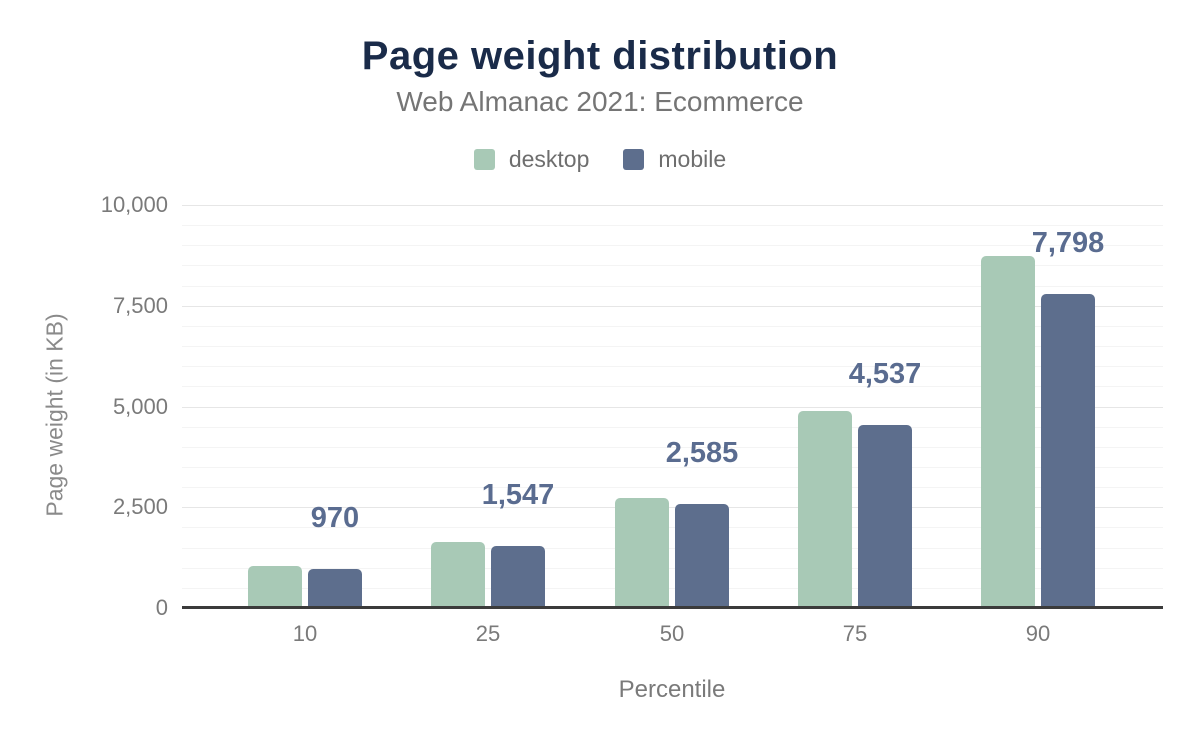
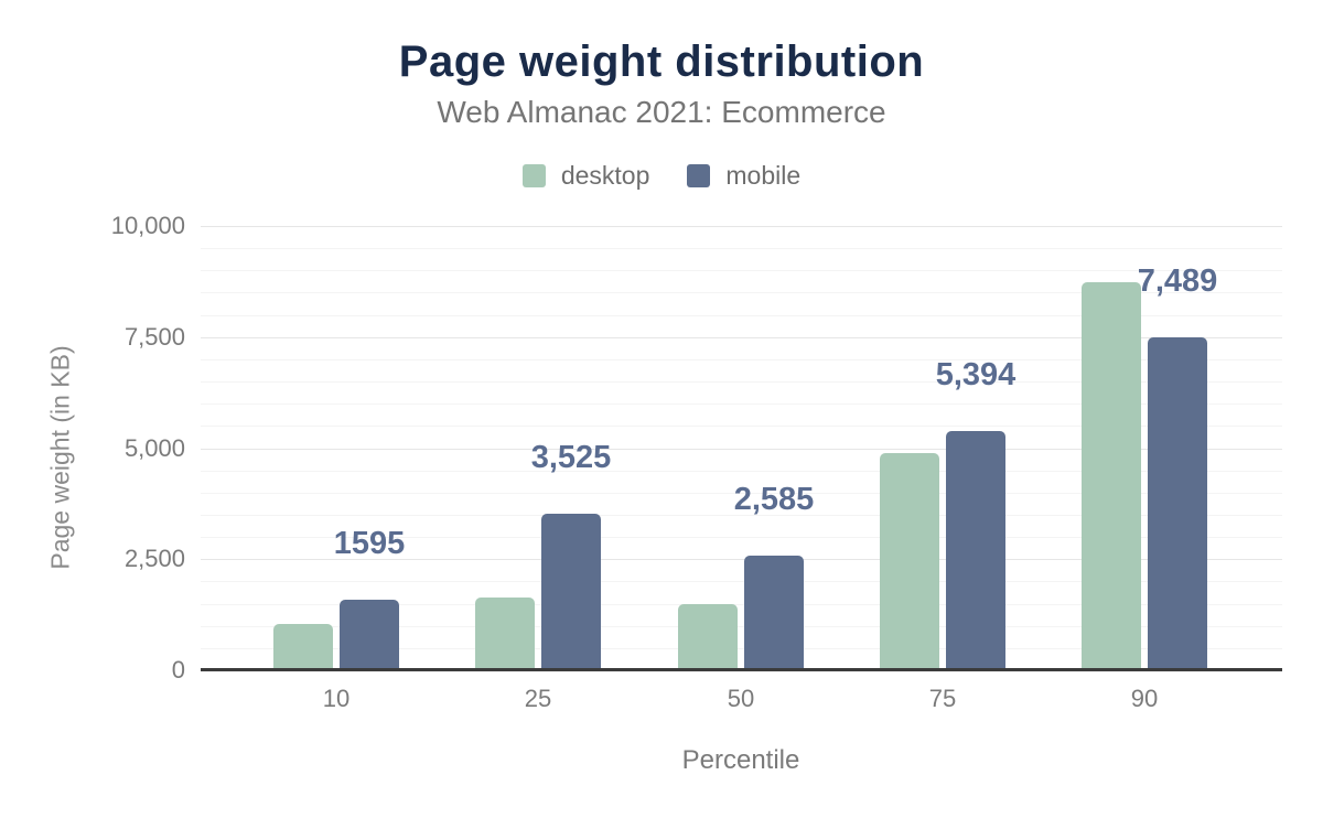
mobile/10: 970 -> 1595
mobile/25: 1,547 -> 3,525
desktop/50: 2700 -> 1500
mobile/75: 4,537 -> 5,394
mobile/90: 7,798 -> 7,489
